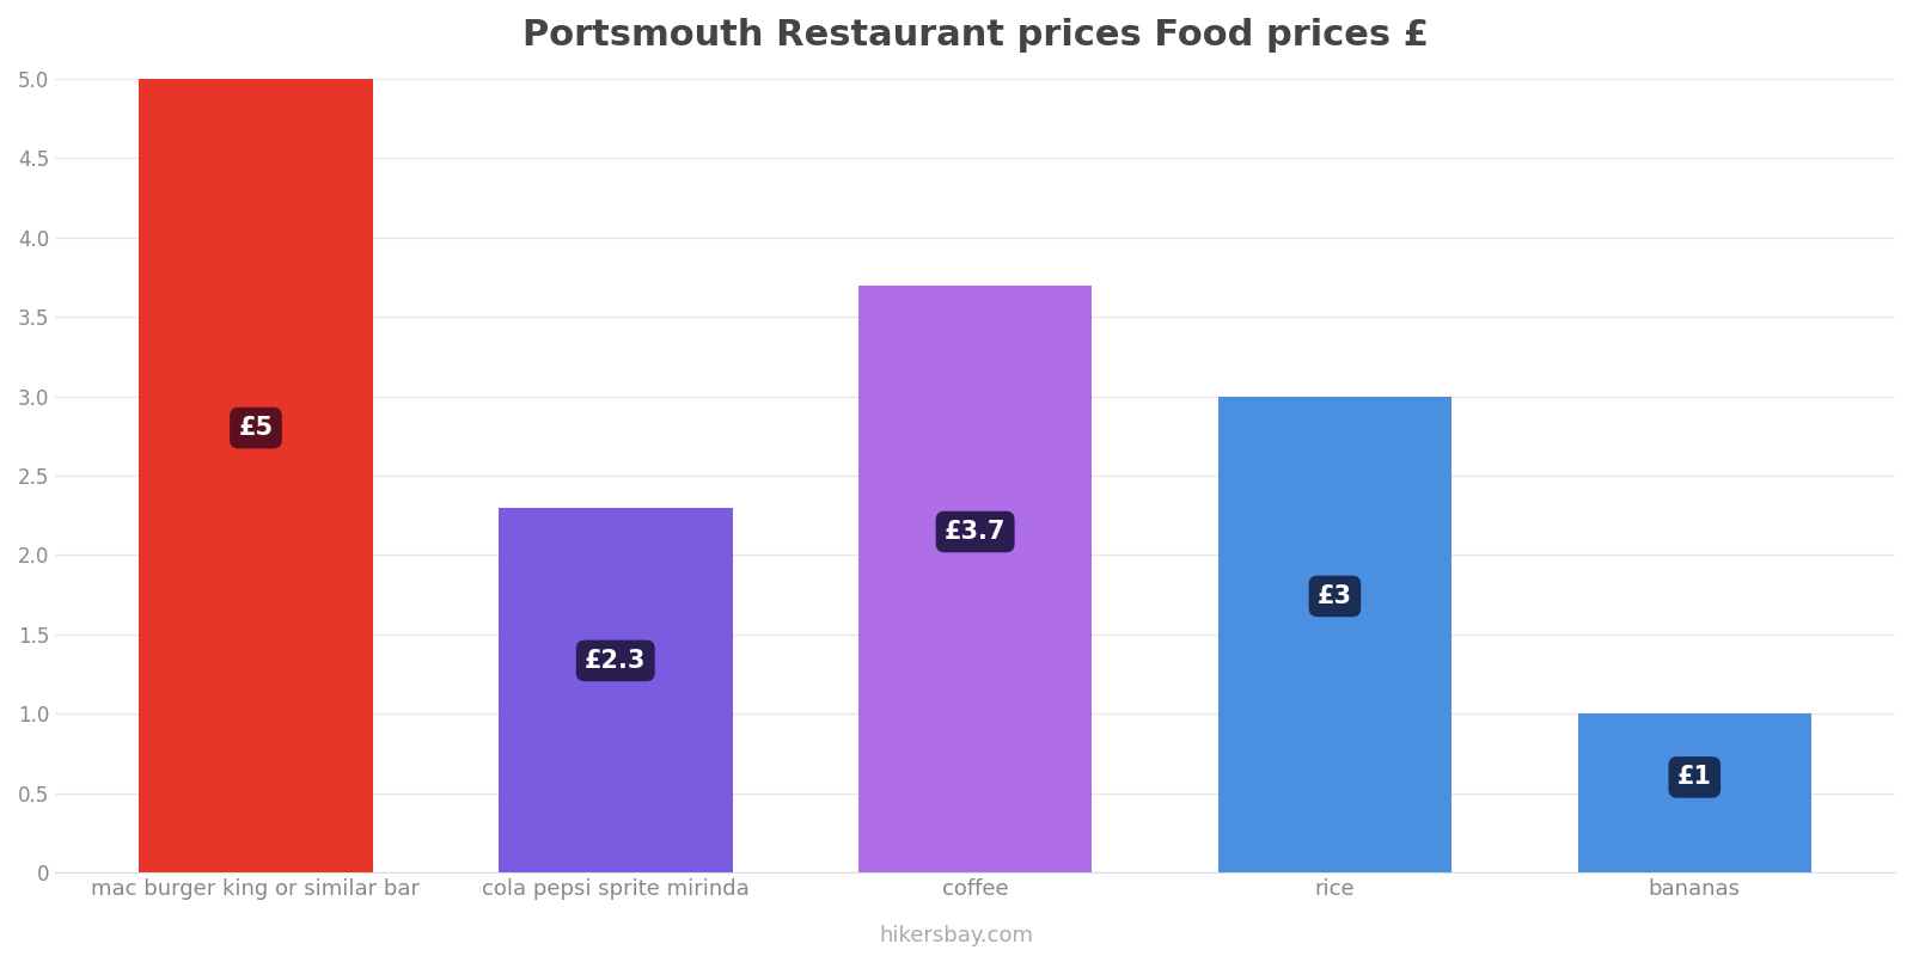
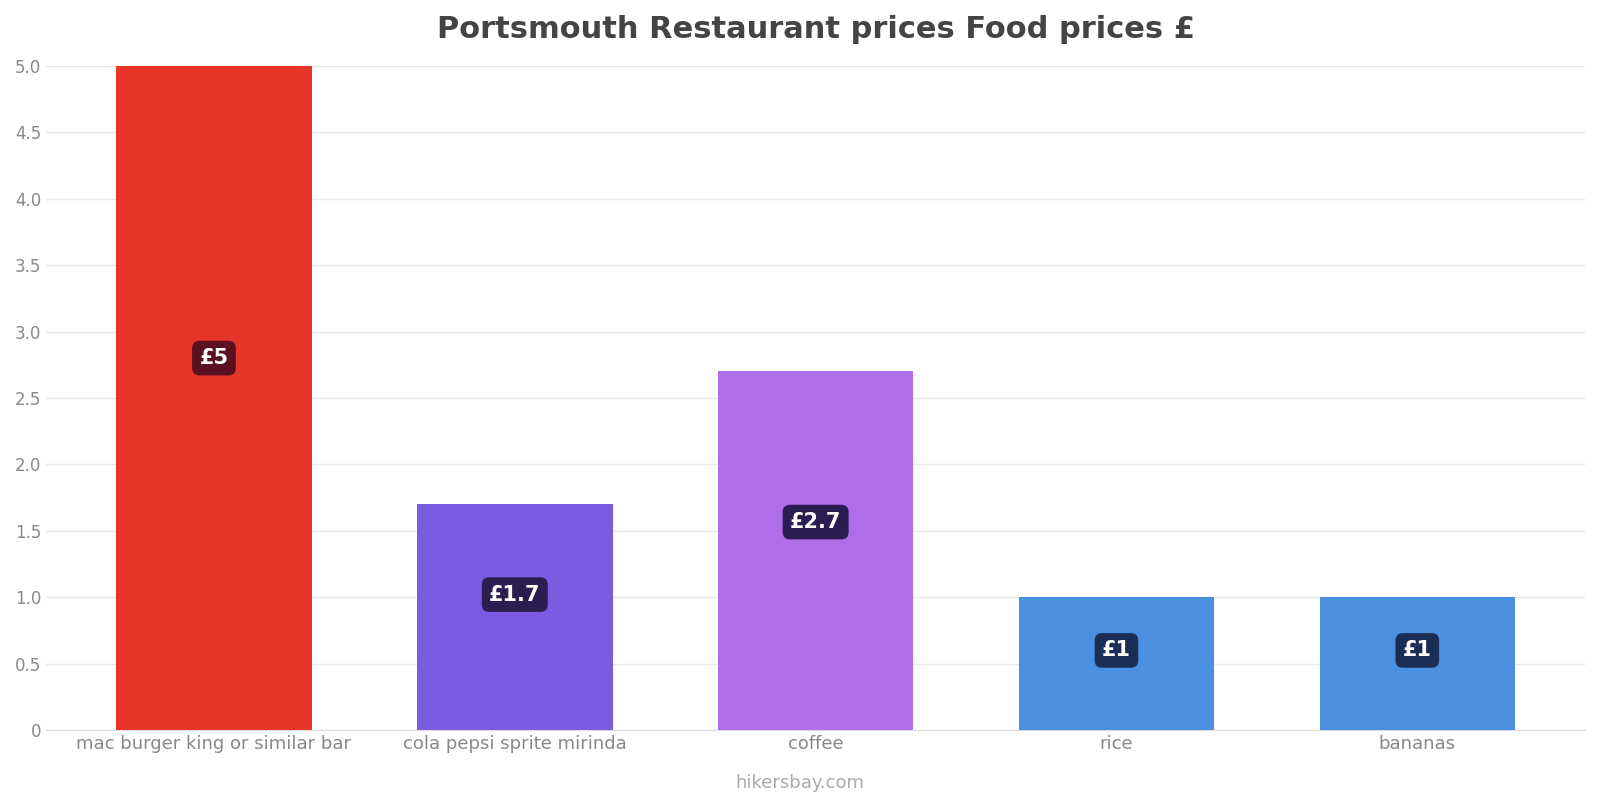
cola pepsi sprite mirinda: £2.3 -> £1.7
coffee: £3.7 -> £2.7
rice: £3 -> £1
